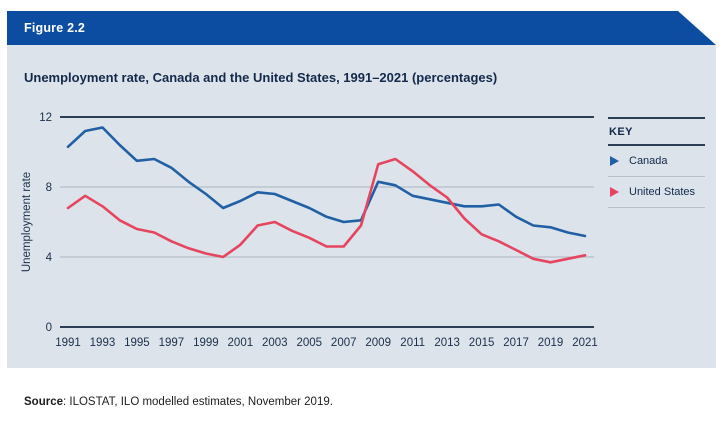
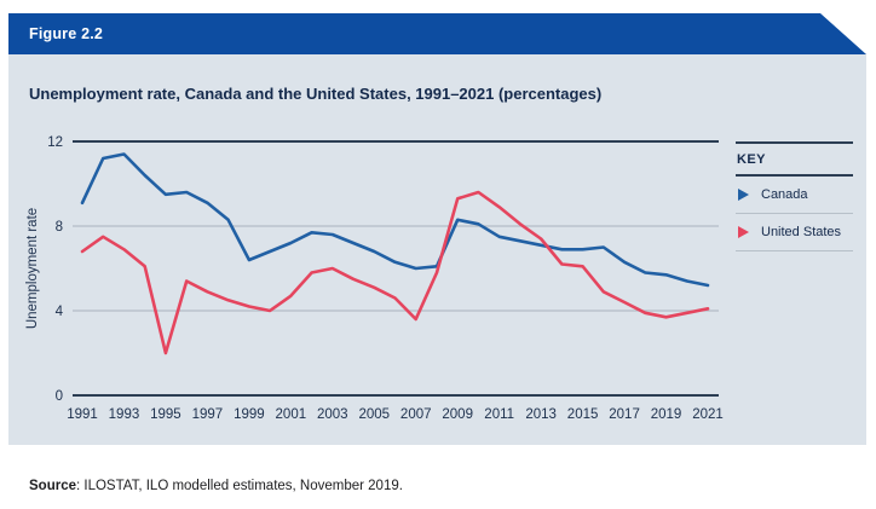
Canada/1991: 10.3 -> 9.1
United States/1995: 5.6 -> 2.0
Canada/1999: 7.6 -> 6.4
United States/2007: 4.6 -> 3.6
United States/2015: 5.3 -> 6.1
